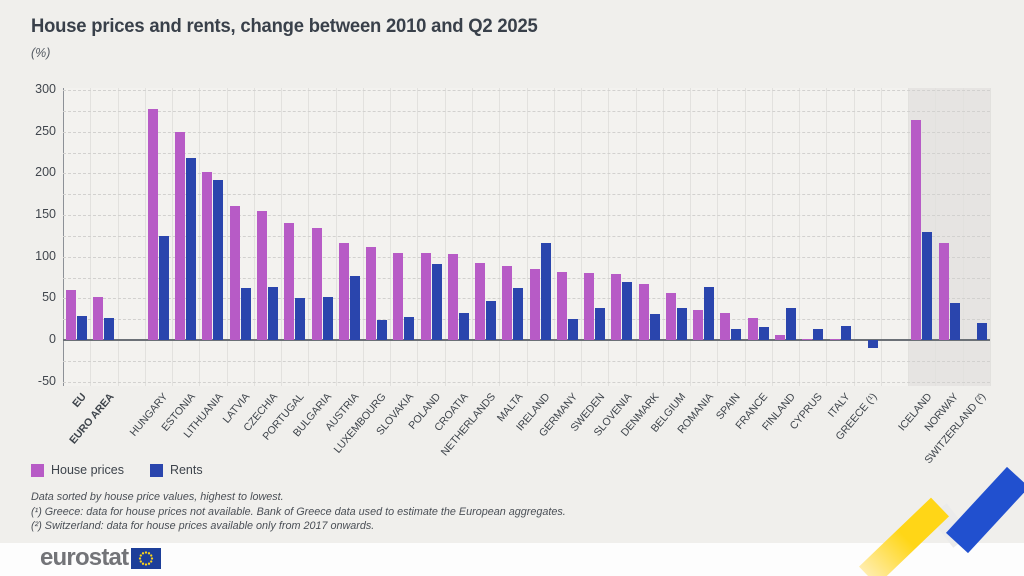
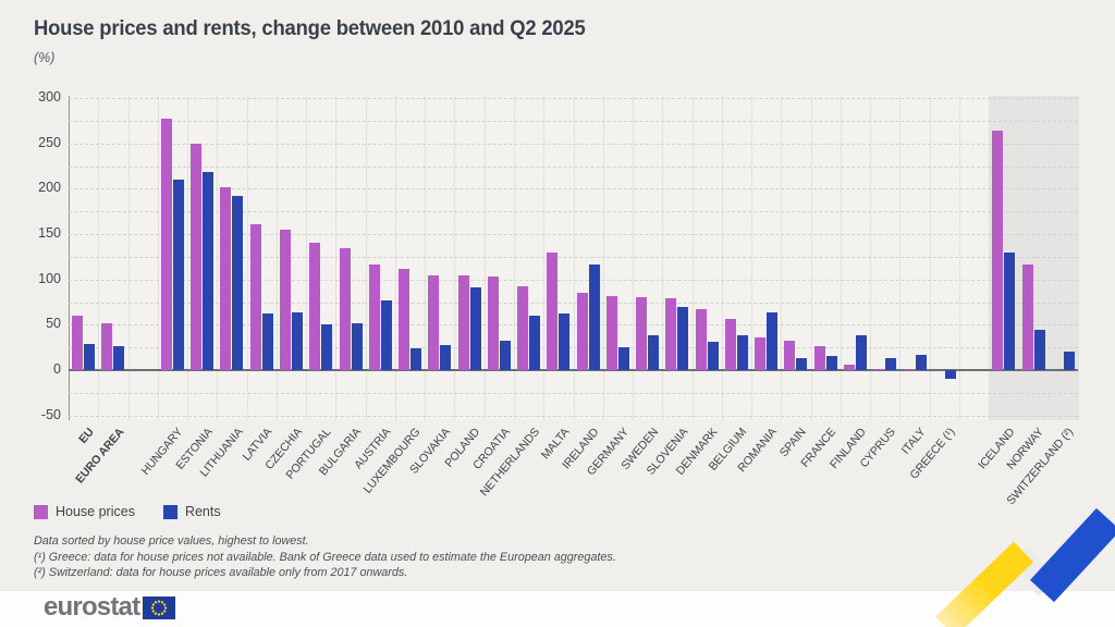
Rents/HUNGARY: 120 -> 210
Rents/NETHERLANDS: 50 -> 60
House prices/MALTA: 90 -> 130
